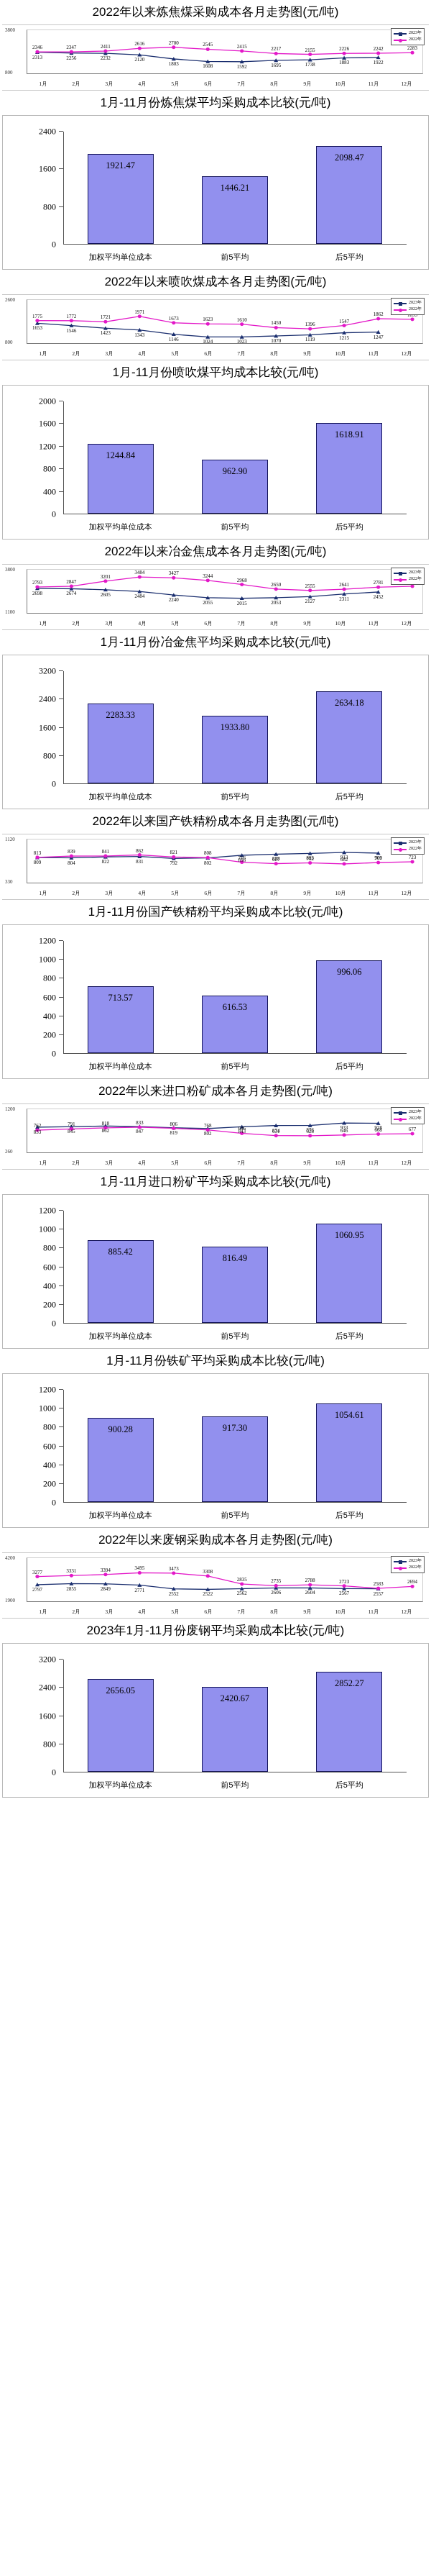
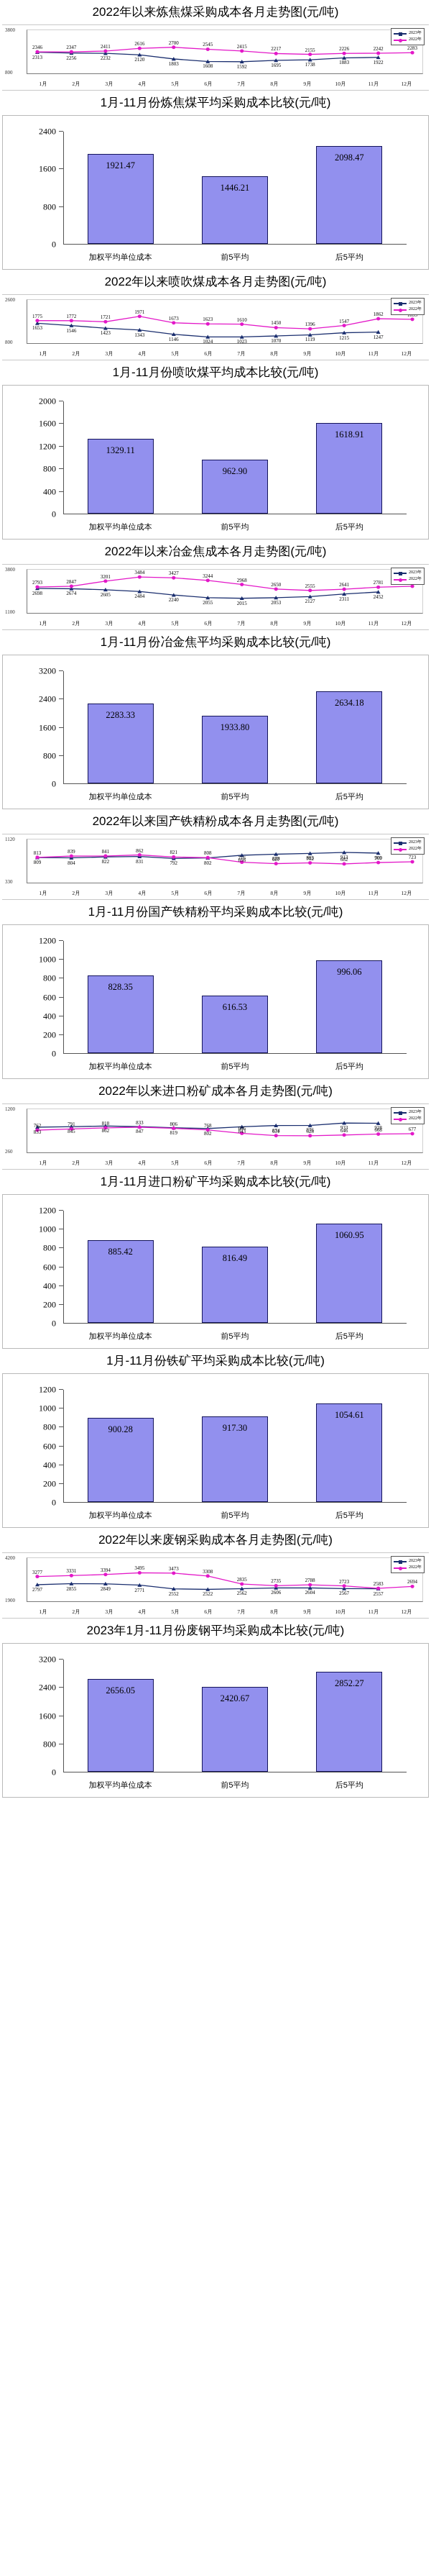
1月-11月份喷吹煤平均成本比较(元/吨)/加权平均单位成本: 1244.84 -> 1329.11
1月-11月份国产铁精粉平均采购成本比较(元/吨)/加权平均单位成本: 713.57 -> 828.35
